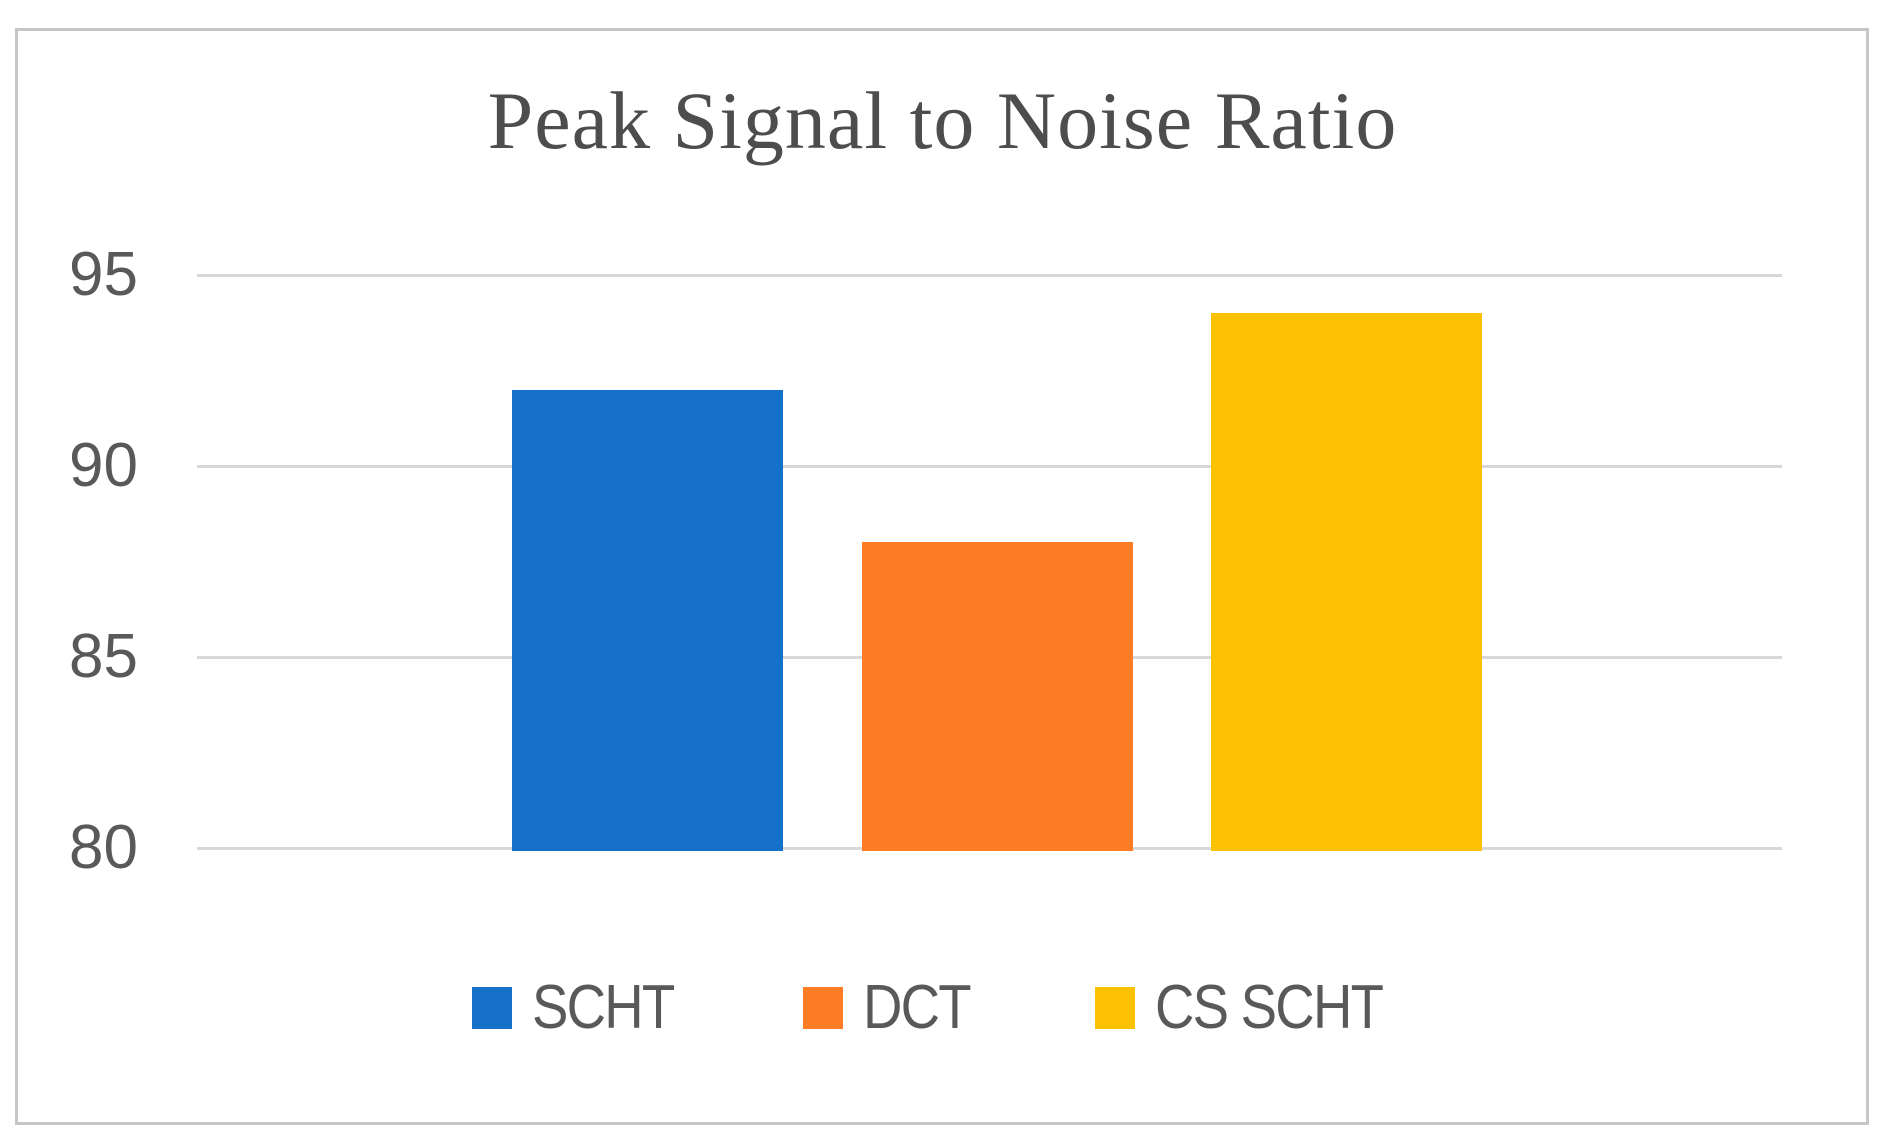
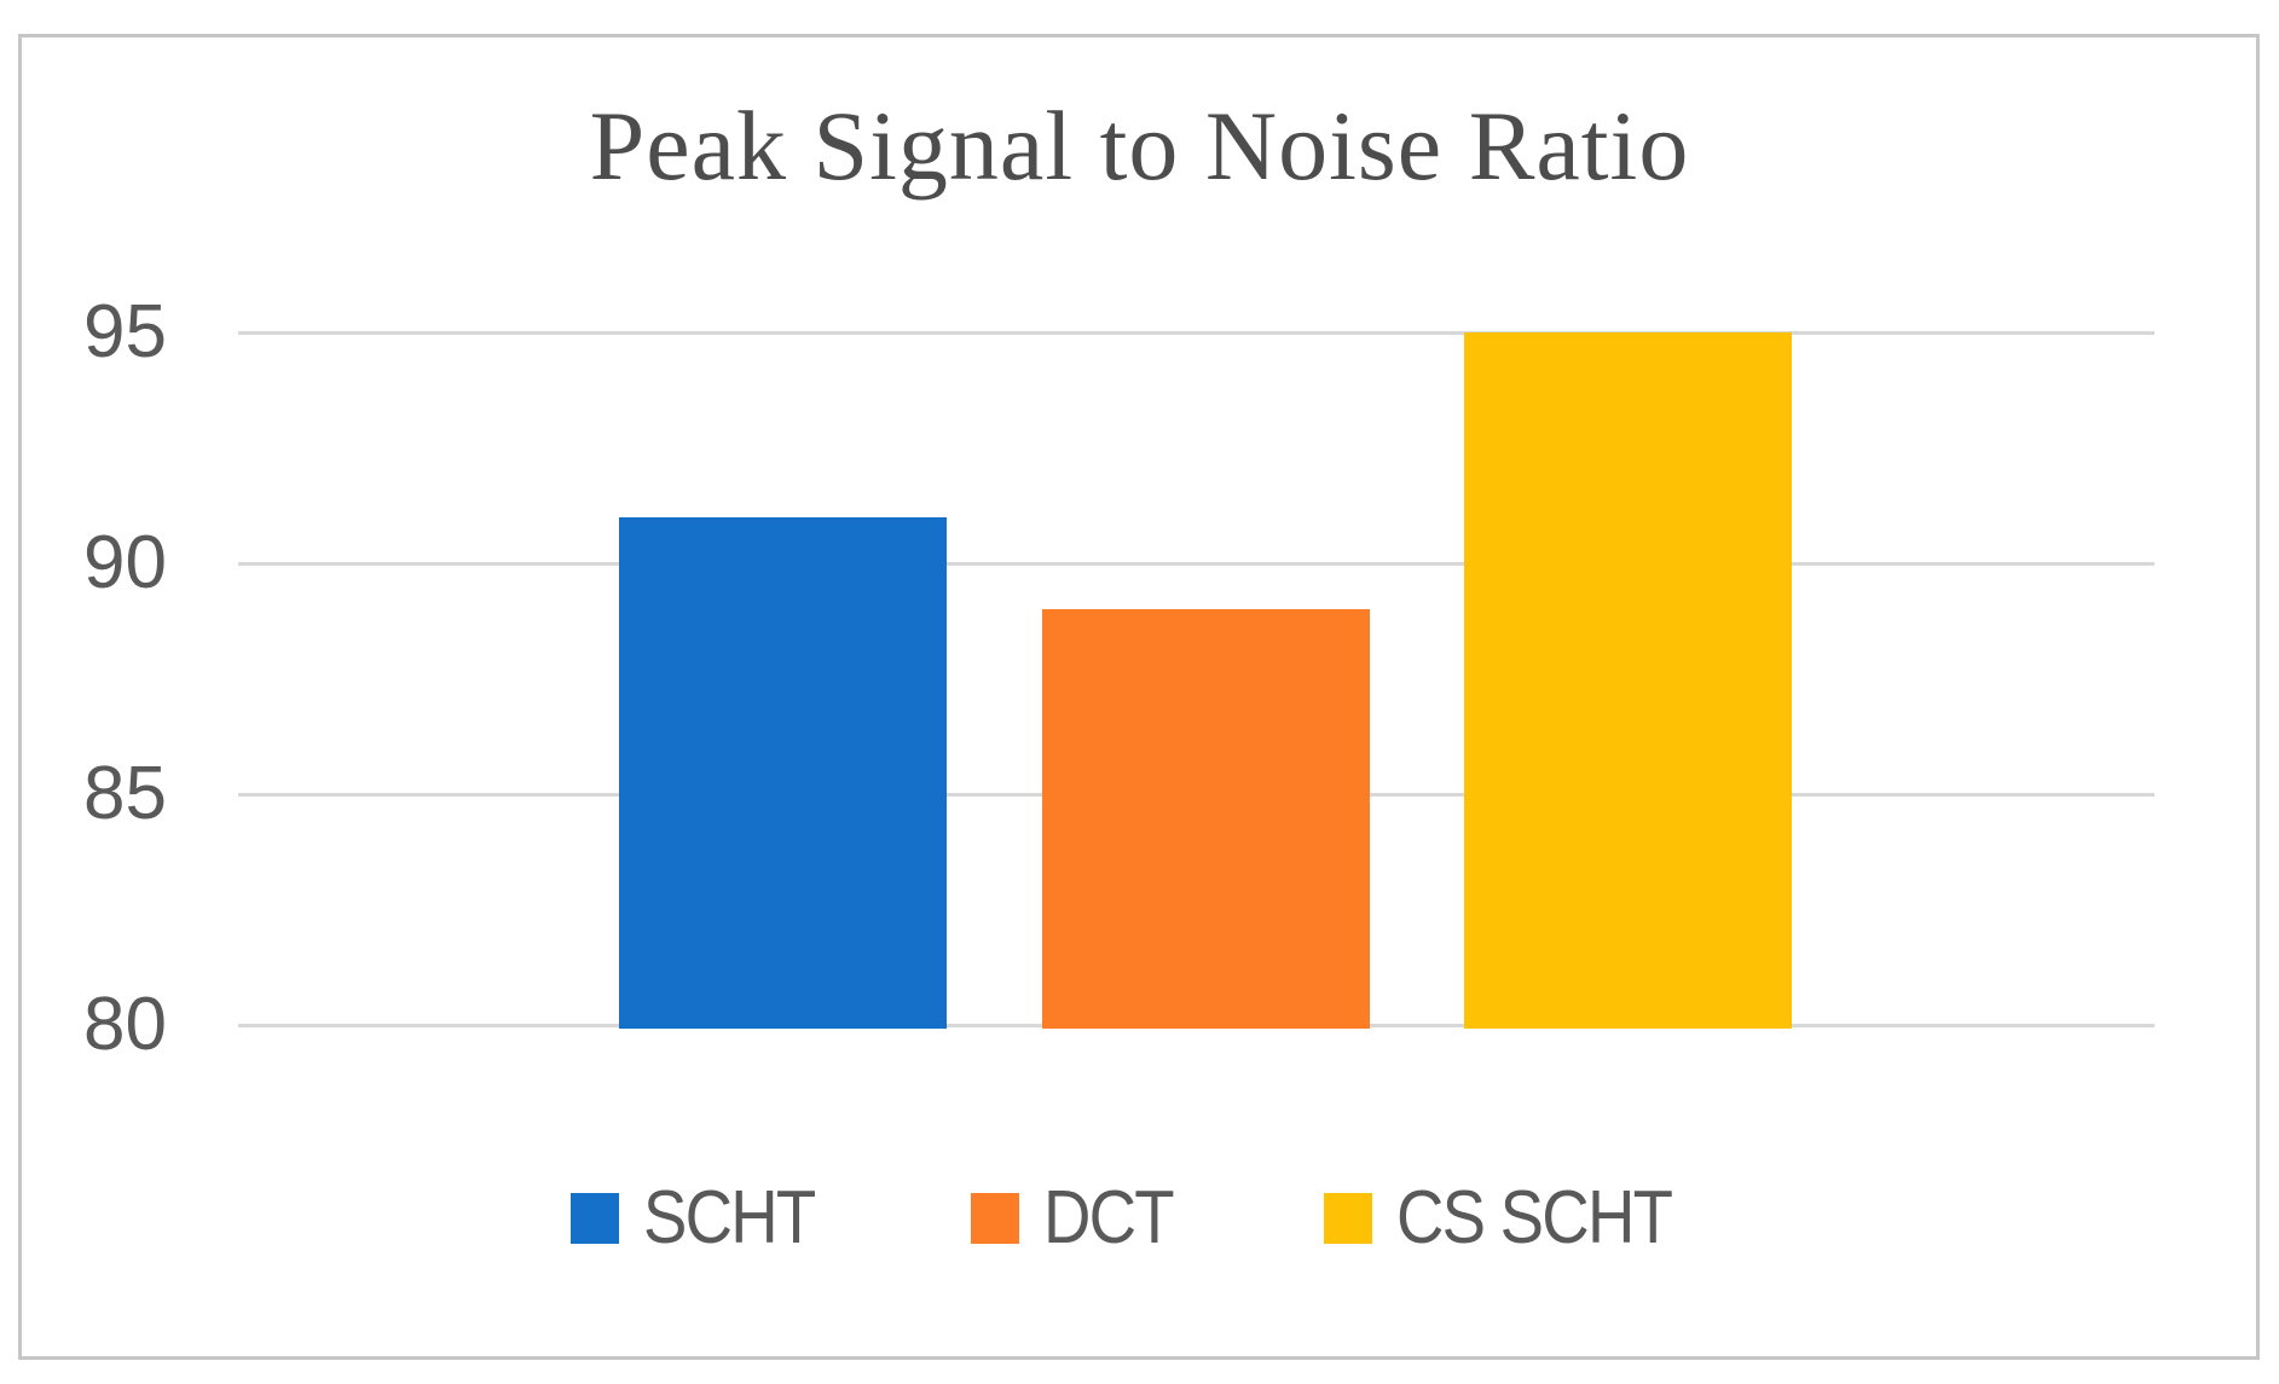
SCHT: 92 -> 91
DCT: 88 -> 89
CS SCHT: 94 -> 95
